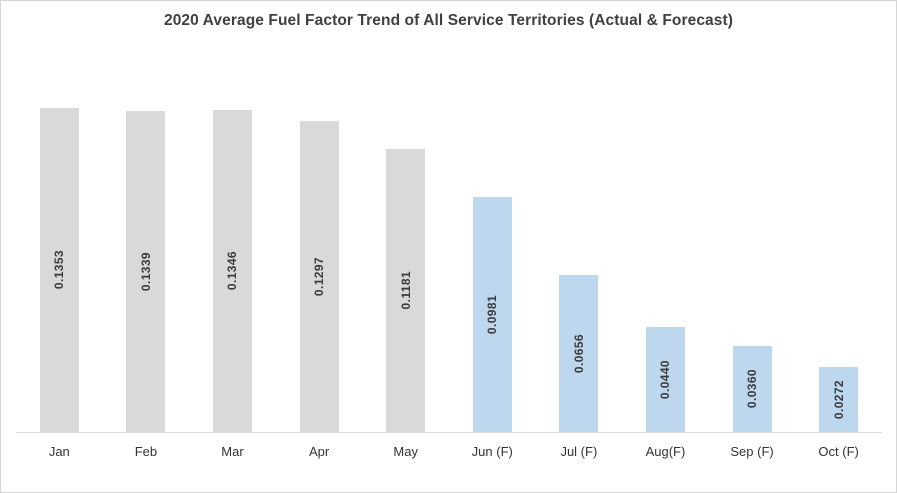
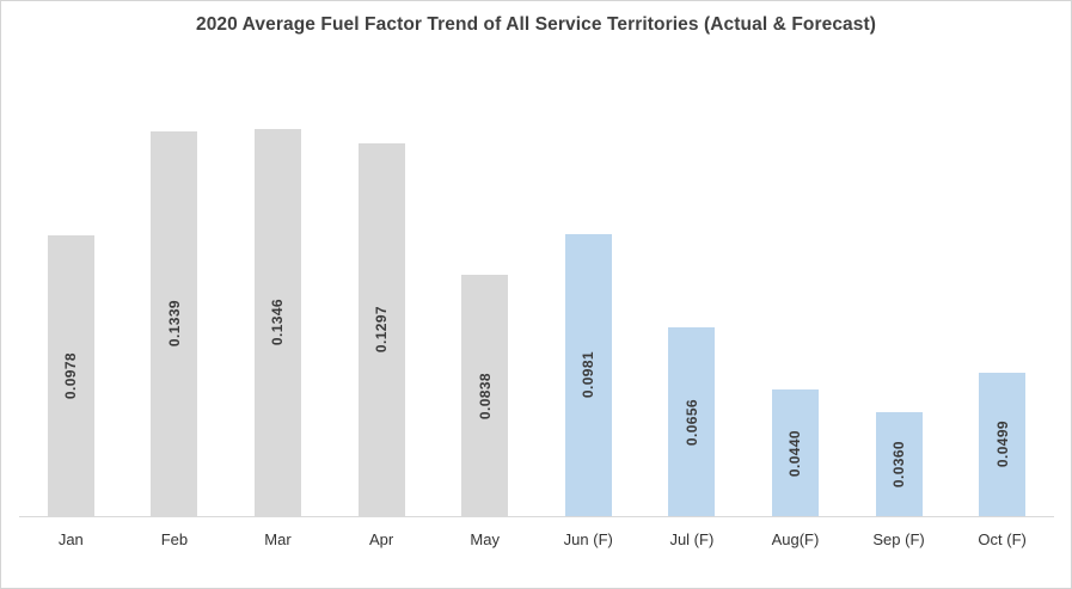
Jan: 0.1353 -> 0.0978
May: 0.1181 -> 0.0838
Oct (F): 0.0272 -> 0.0499
